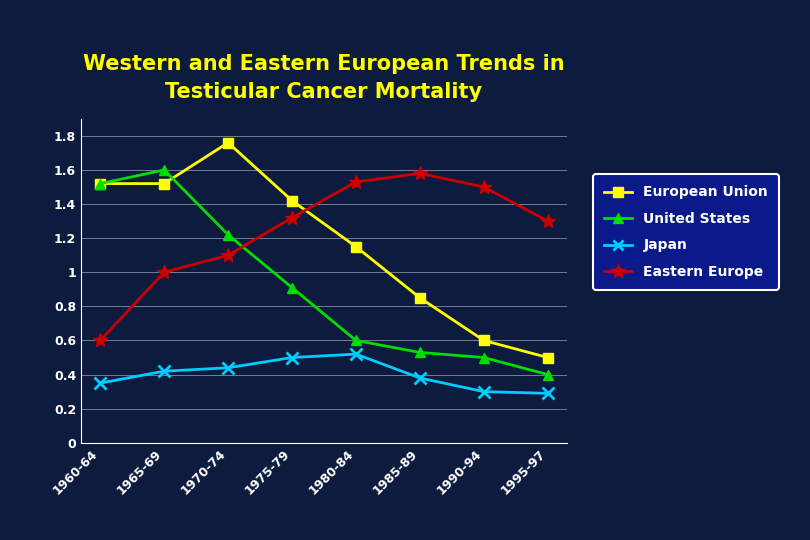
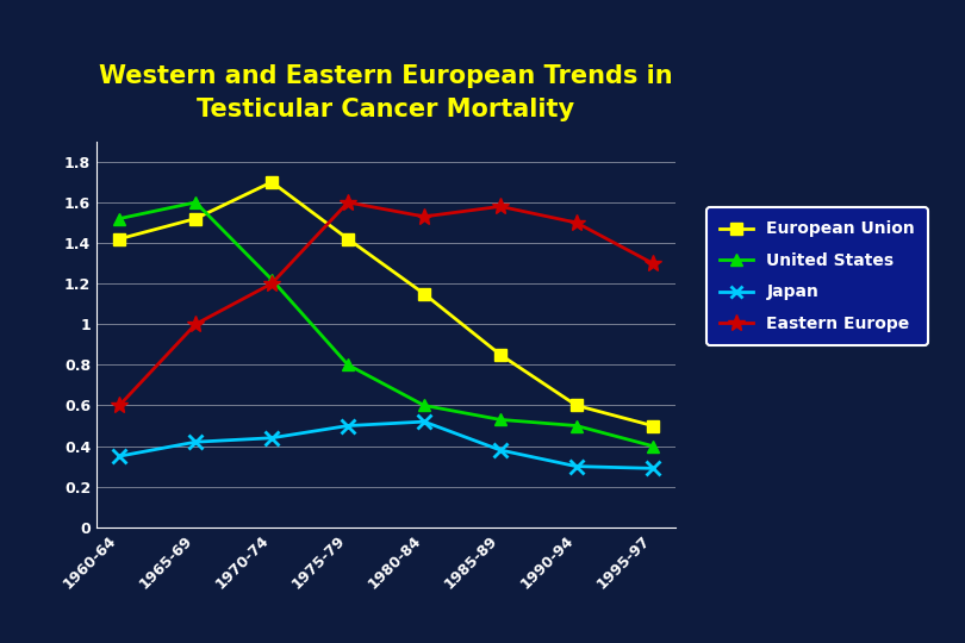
European Union/1960-64: 1.52 -> 1.42
European Union/1970-74: 1.76 -> 1.70
Eastern Europe/1970-74: 1.10 -> 1.20
United States/1975-79: 0.91 -> 0.80
Eastern Europe/1975-79: 1.32 -> 1.60
